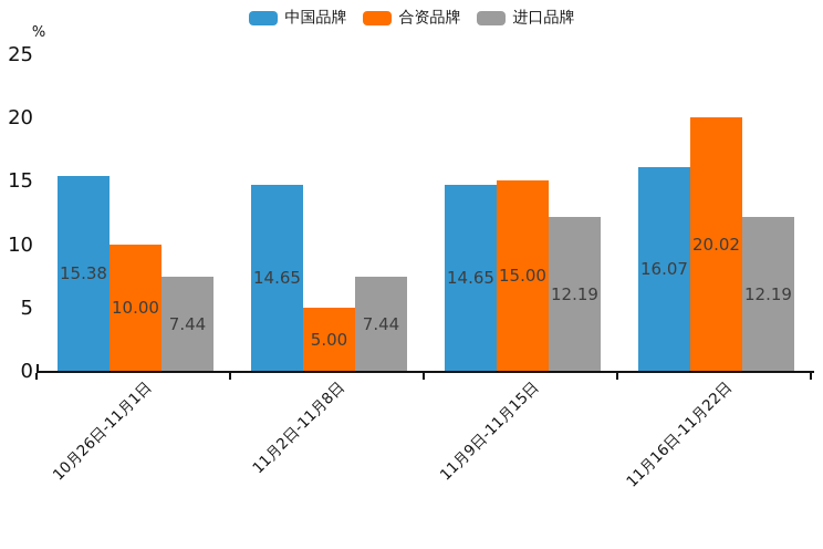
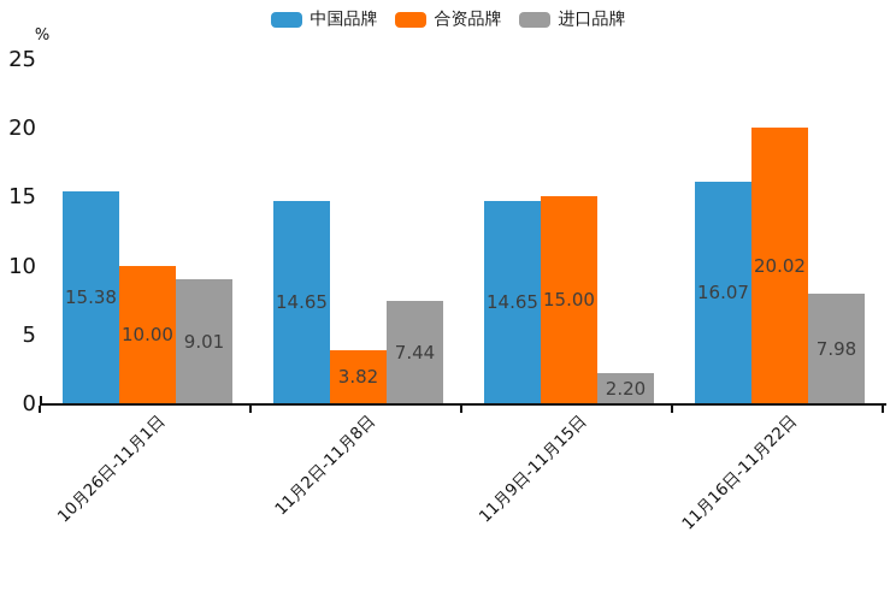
进口品牌/10月26日-11月1日: 7.44 -> 9.01
合资品牌/11月2日-11月8日: 5.00 -> 3.82
进口品牌/11月9日-11月15日: 12.19 -> 2.20
进口品牌/11月16日-11月22日: 12.19 -> 7.98
